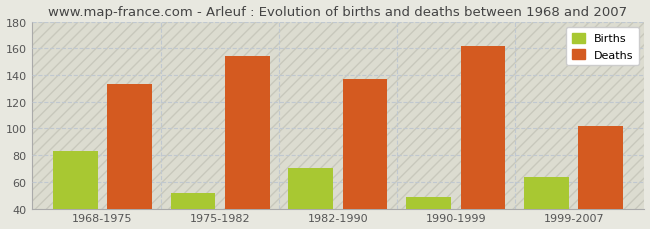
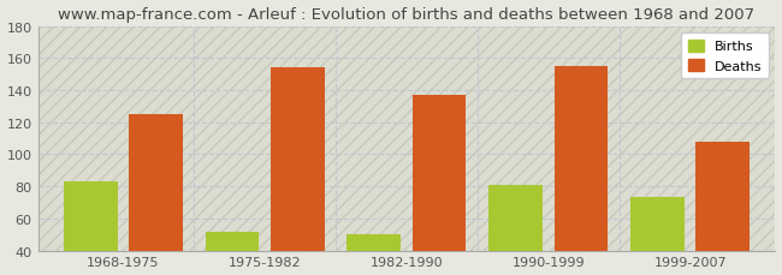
Deaths/1968-1975: 133 -> 125
Births/1982-1990: 70 -> 50
Births/1990-1999: 49 -> 81
Deaths/1990-1999: 162 -> 155
Births/1999-2007: 64 -> 73
Deaths/1999-2007: 102 -> 108
